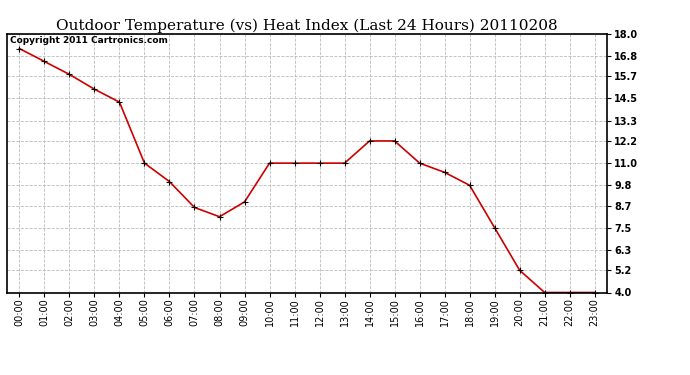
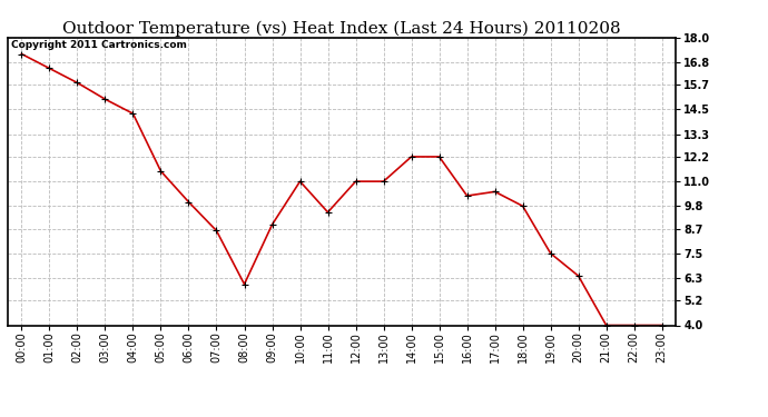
05:00: 11.0 -> 11.5
08:00: 8.1 -> 6.0
11:00: 11.0 -> 9.5
16:00: 11.0 -> 10.3
20:00: 5.2 -> 6.4
